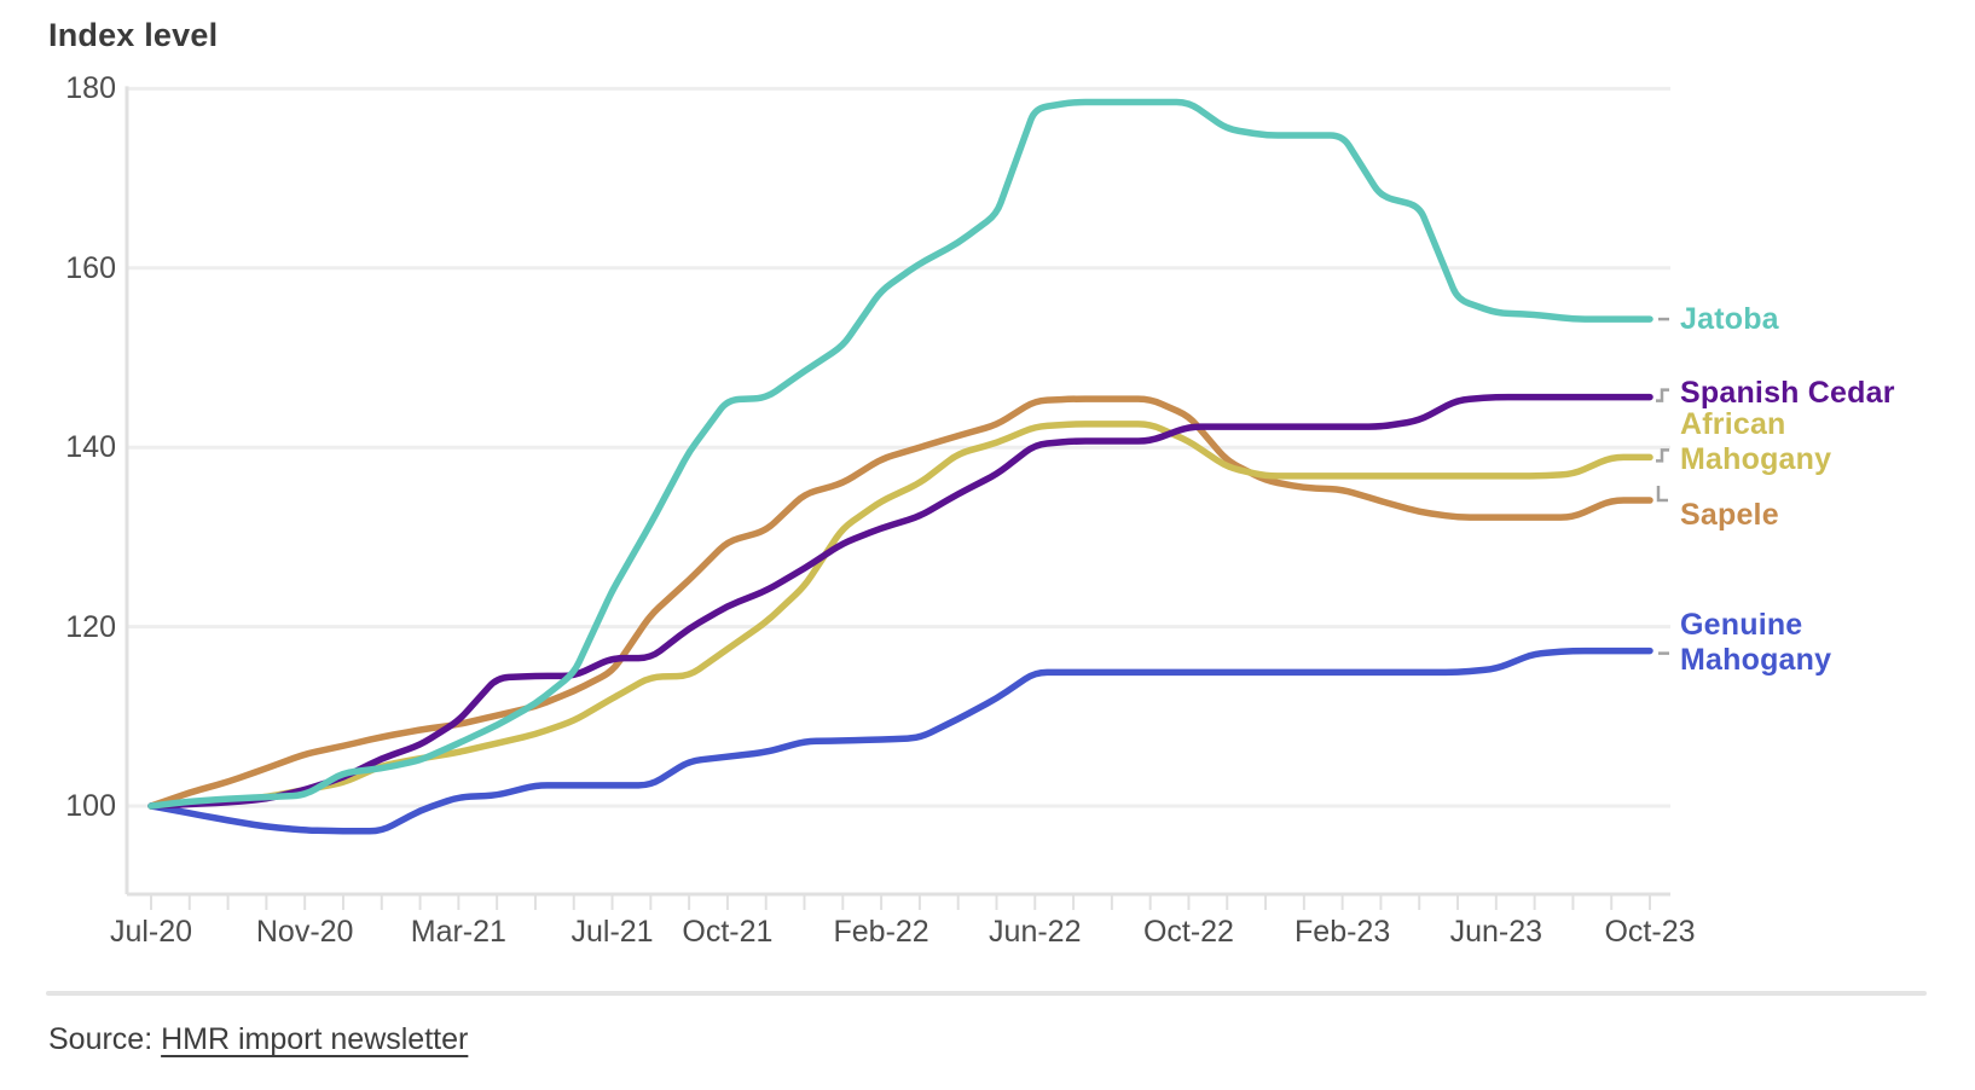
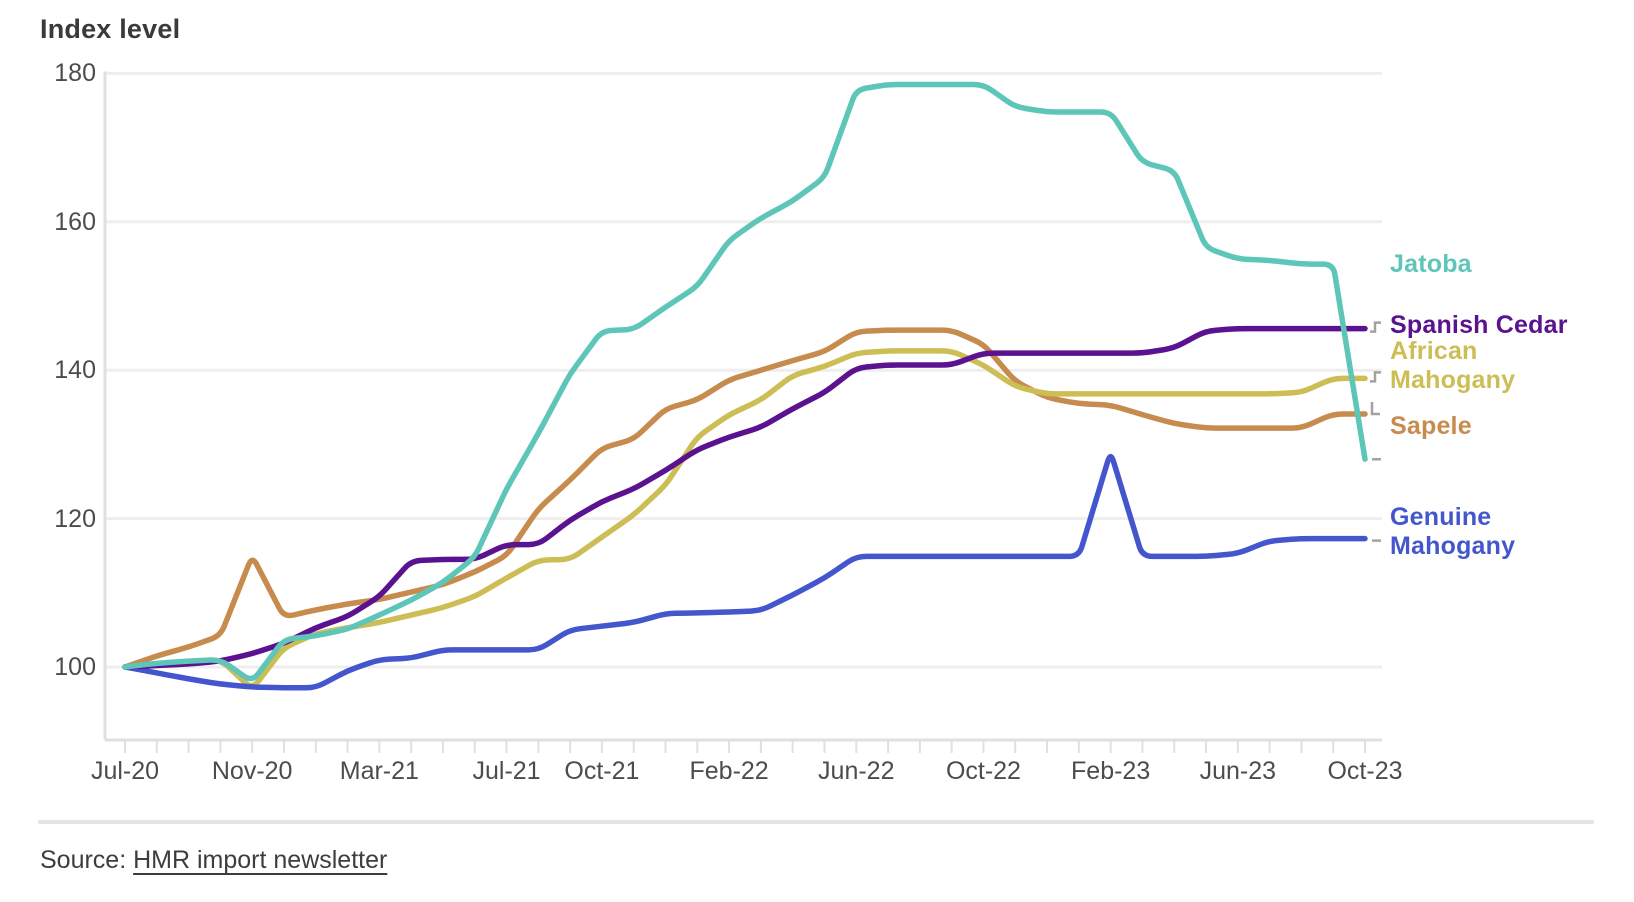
Sapele/Nov-20: 106 -> 115
African Mahogany/Nov-20: 102 -> 97
Jatoba/Nov-20: 101 -> 98
Genuine Mahogany/Feb-23: 115 -> 129
Jatoba/Oct-23: 154 -> 128
